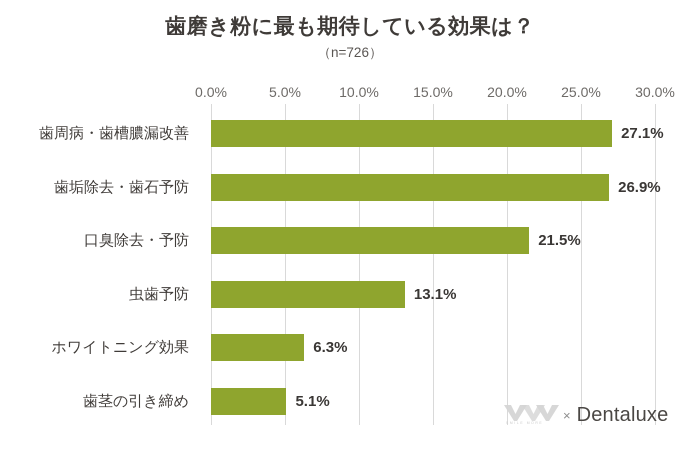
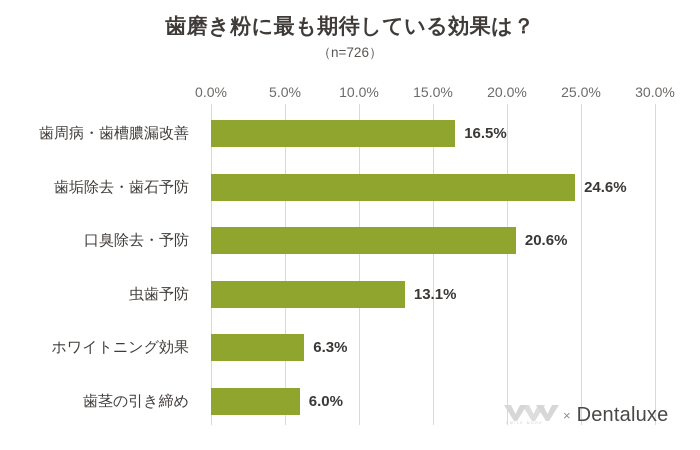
歯周病・歯槽膿漏改善: 27.1% -> 16.5%
歯垢除去・歯石予防: 26.9% -> 24.6%
口臭除去・予防: 21.5% -> 20.6%
歯茎の引き締め: 5.1% -> 6.0%
